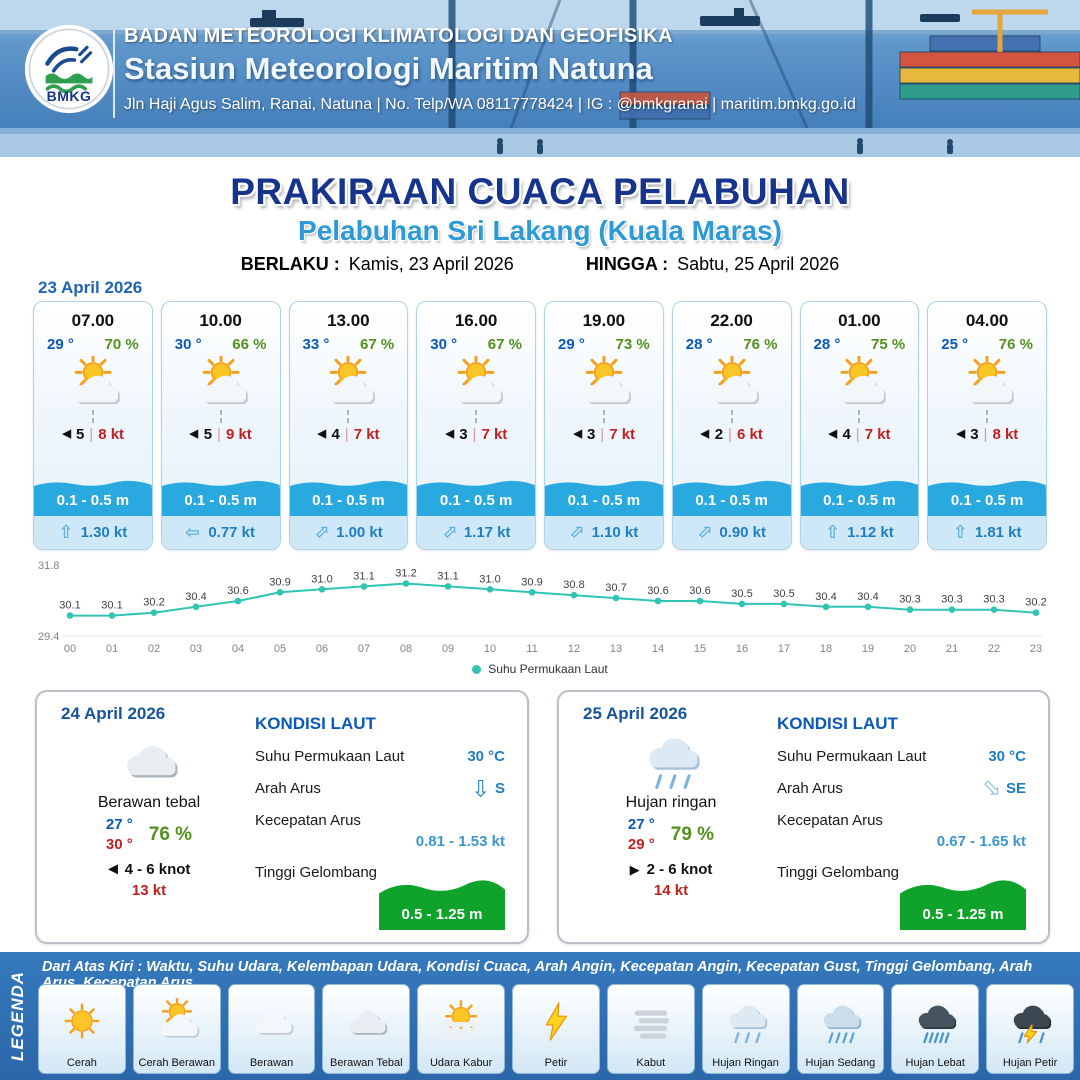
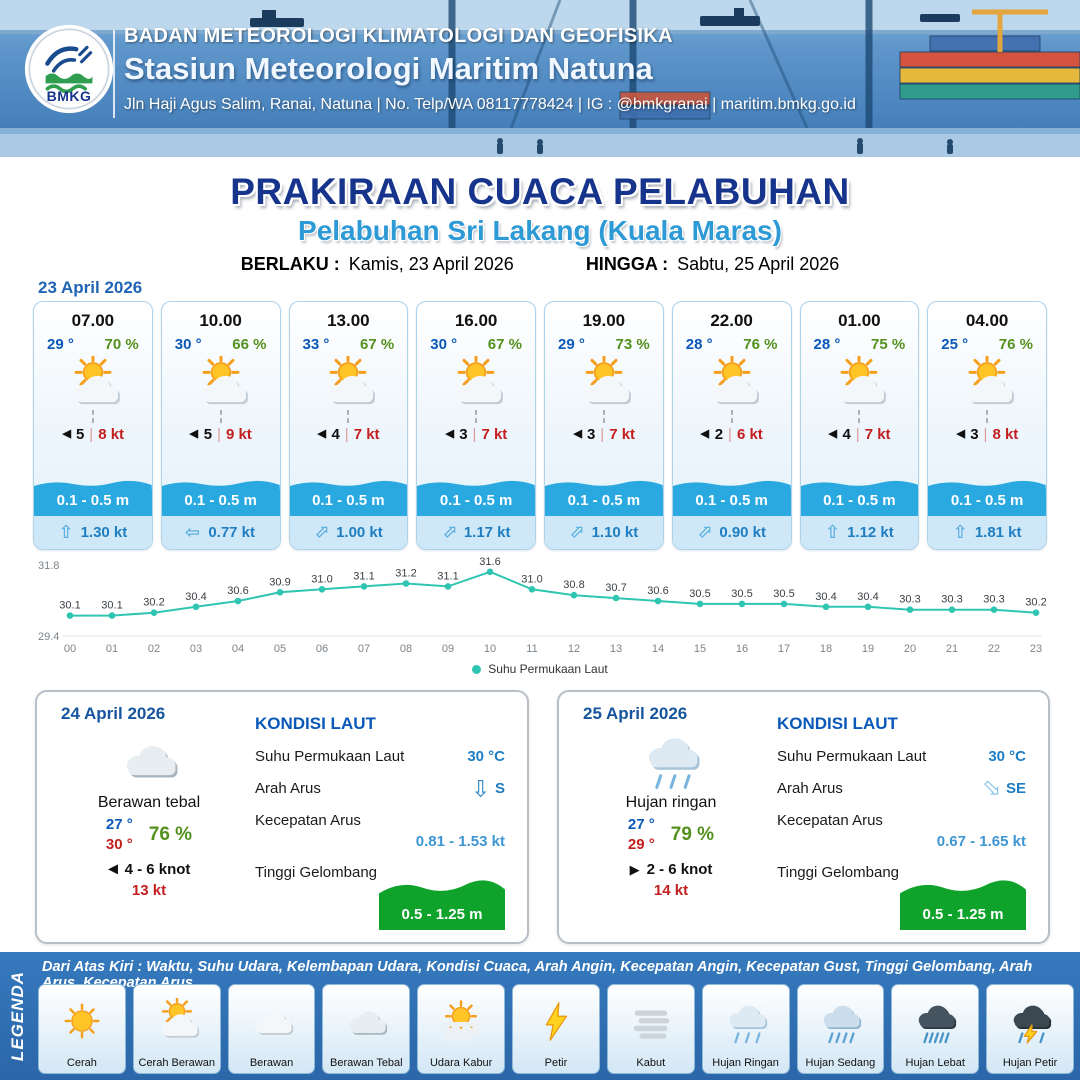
10: 31.0 -> 31.6
11: 30.9 -> 31.0
15: 30.6 -> 30.5
